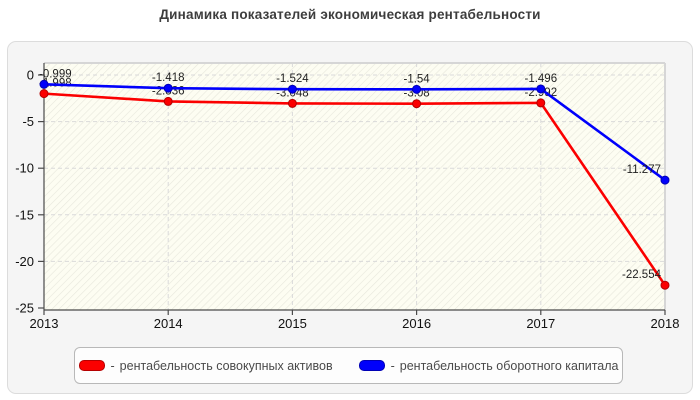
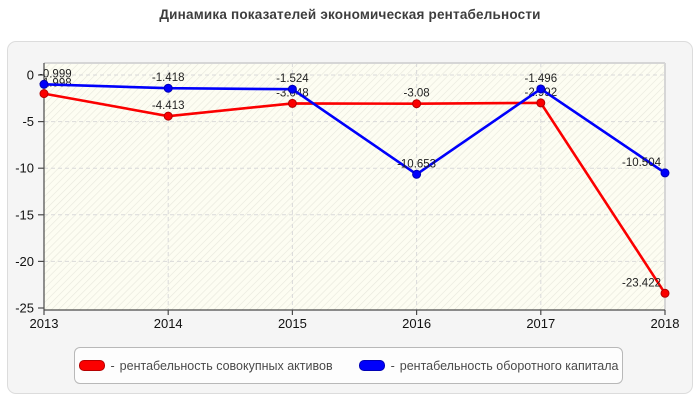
рентабельность совокупных активов/2014: -2.836 -> -4.413
рентабельность оборотного капитала/2016: -1.54 -> -10.653
рентабельность совокупных активов/2018: -22.554 -> -23.422
рентабельность оборотного капитала/2018: -11.277 -> -10.504
